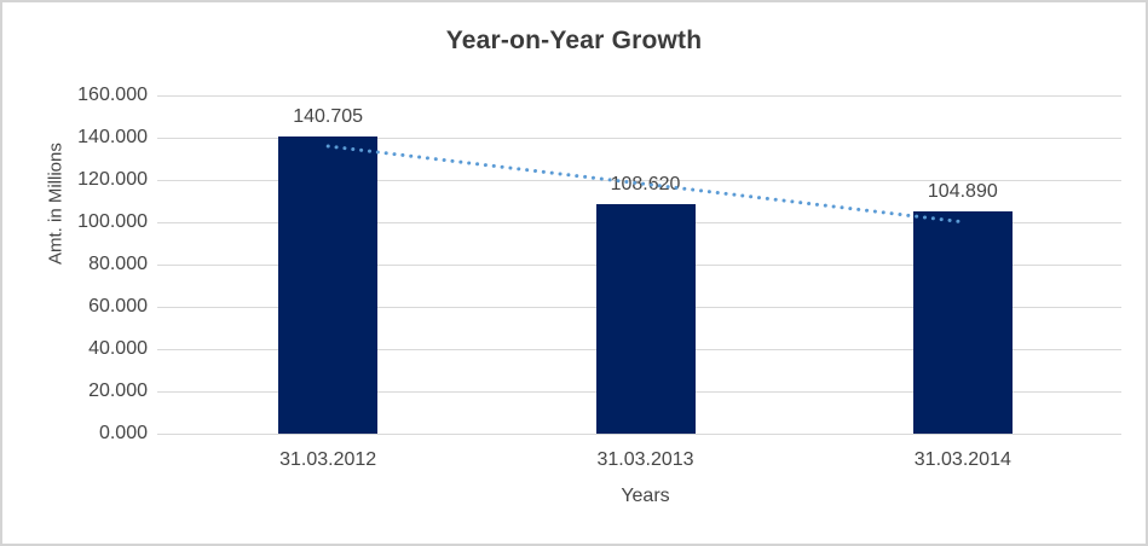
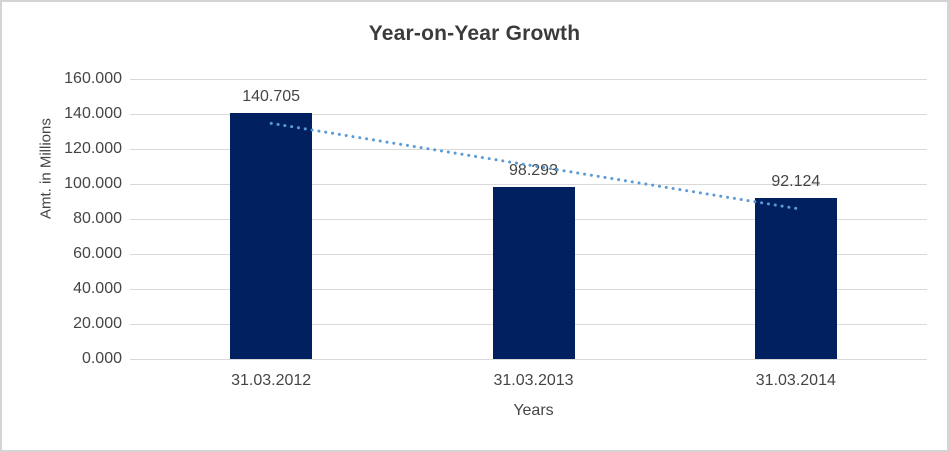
31.03.2013: 108.620 -> 98.293
31.03.2014: 104.890 -> 92.124
